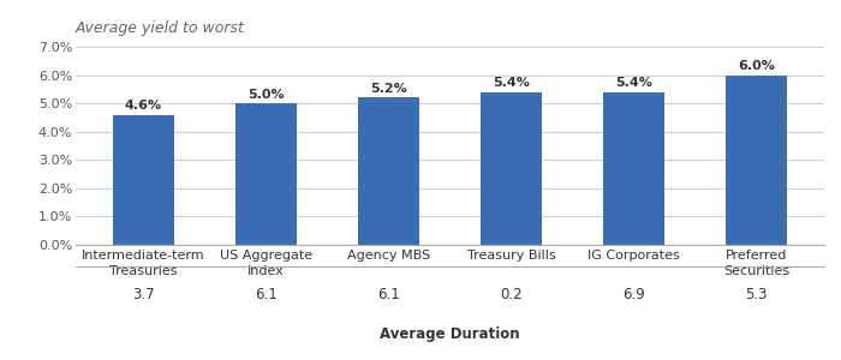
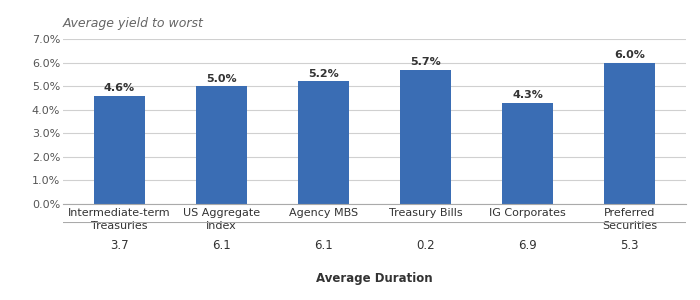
Treasury Bills: 5.4% -> 5.7%
IG Corporates: 5.4% -> 4.3%
